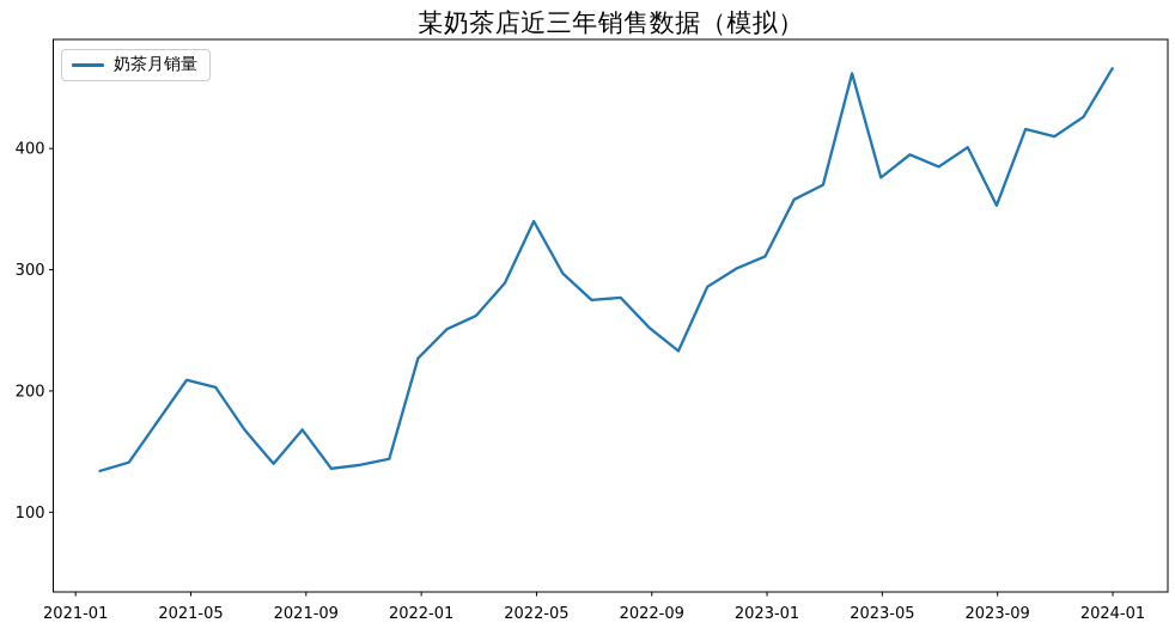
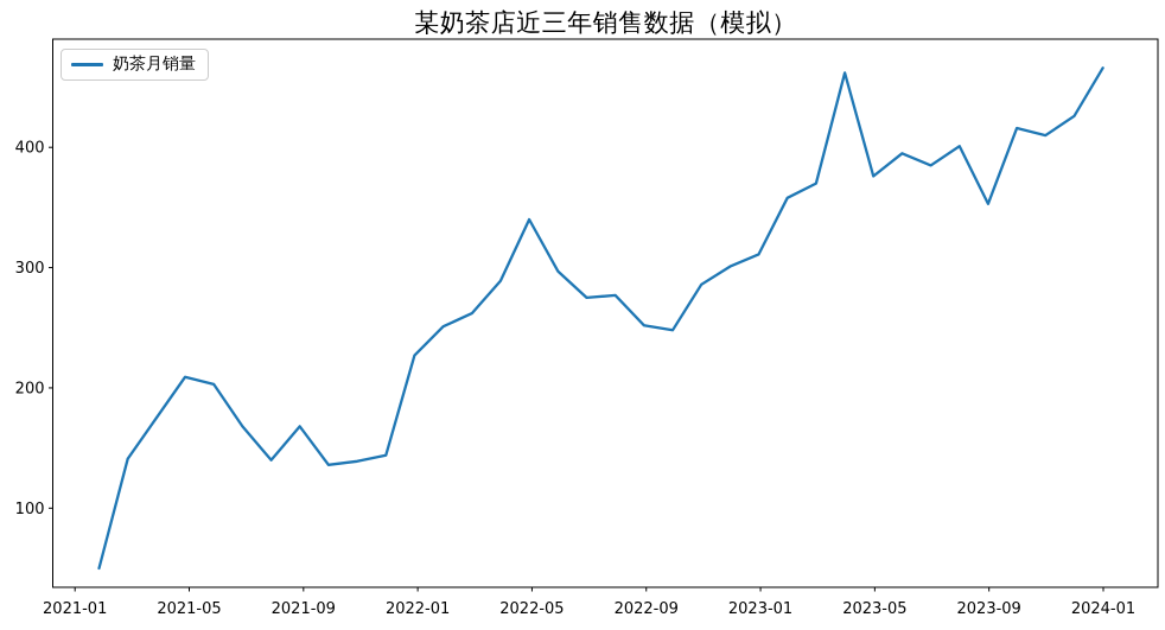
2021-01: 134 -> 50
2022-09: 233 -> 248
